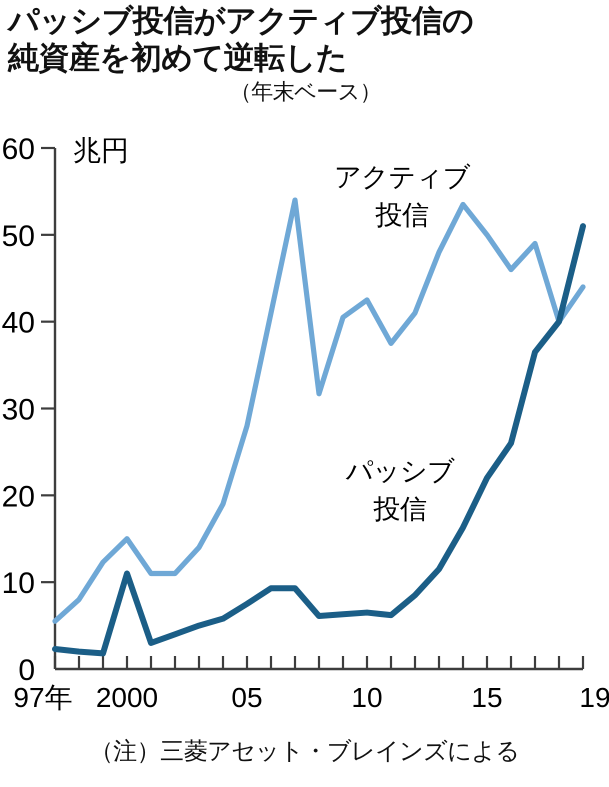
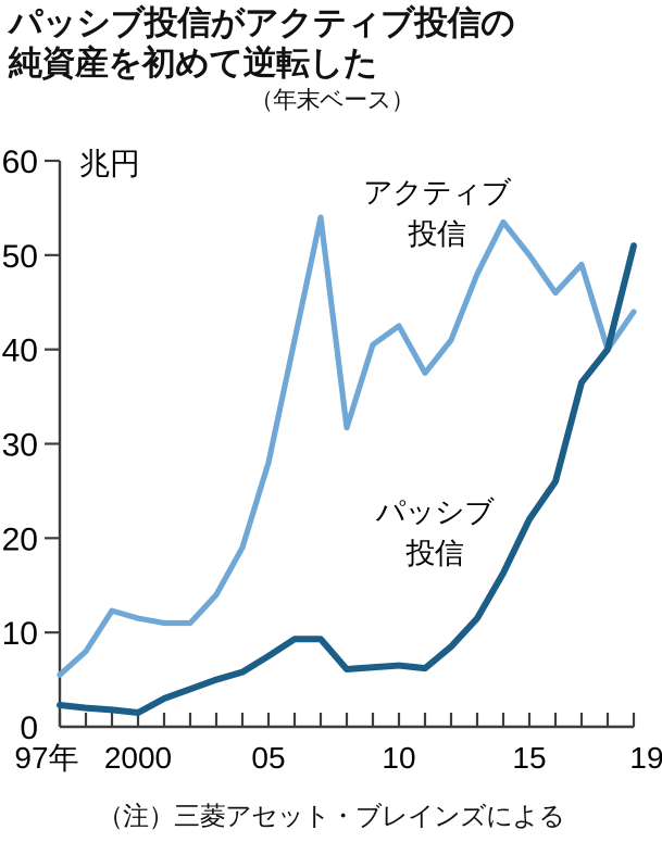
アクティブ投信/2000: 15 -> 12
パッシブ投信/2000: 11 -> 2
